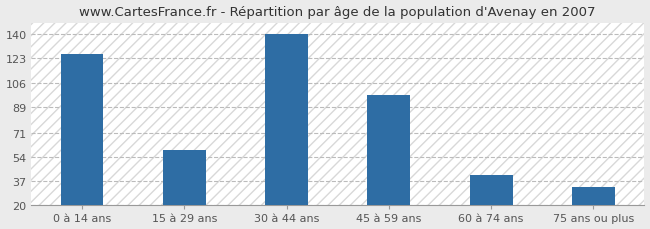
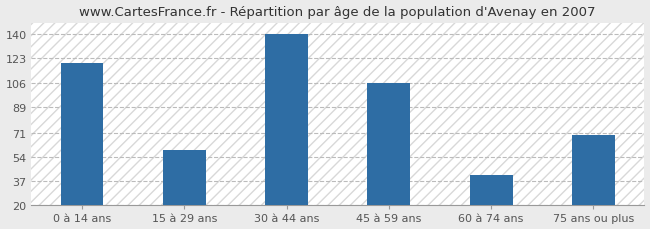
0 à 14 ans: 126 -> 120
45 à 59 ans: 97 -> 106
75 ans ou plus: 33 -> 69
